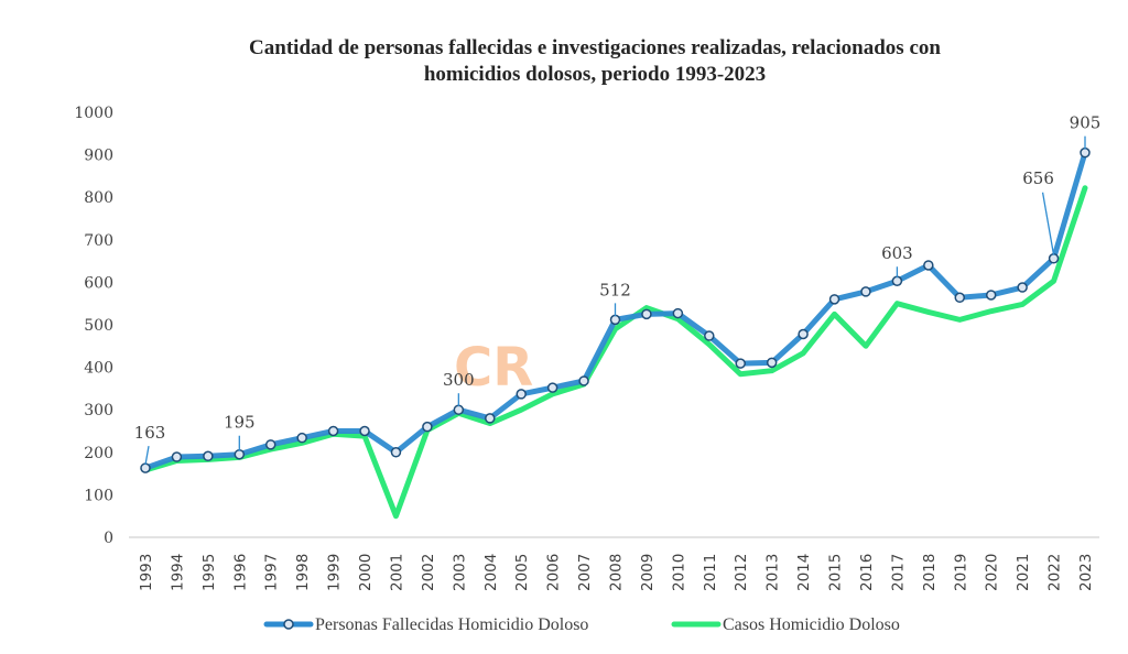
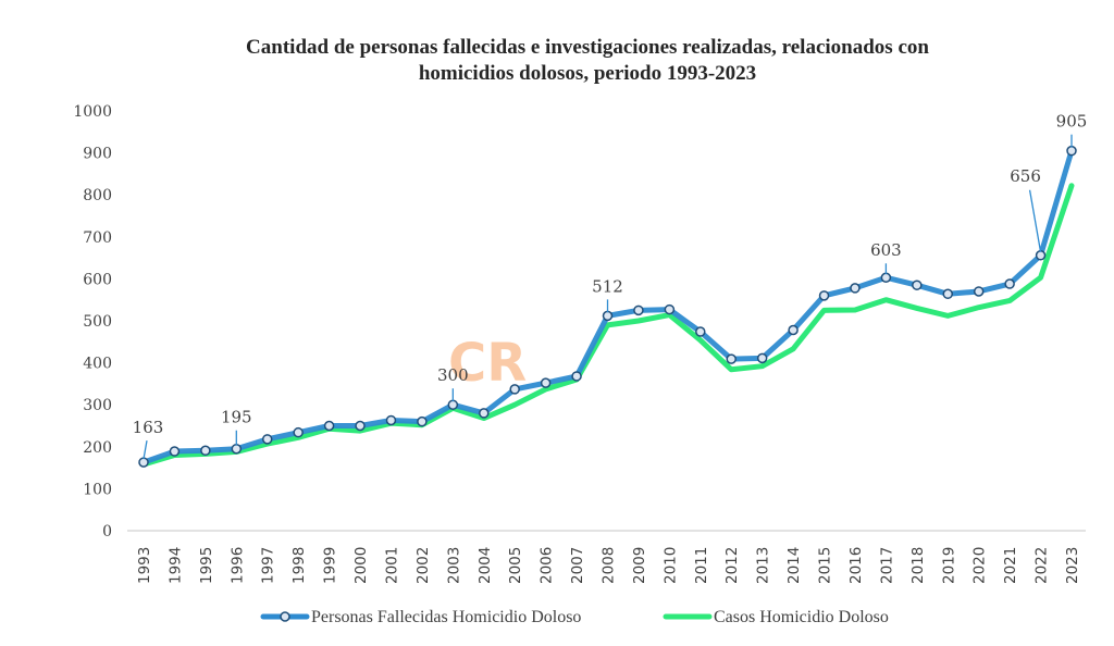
Personas Fallecidas Homicidio Doloso/2001: 200 -> 260
Casos Homicidio Doloso/2001: 50 -> 260
Casos Homicidio Doloso/2009: 540 -> 500
Casos Homicidio Doloso/2016: 450 -> 530
Personas Fallecidas Homicidio Doloso/2018: 640 -> 580
